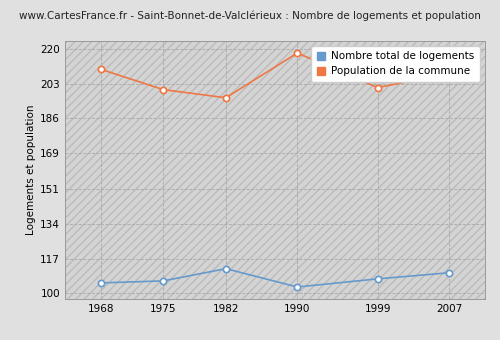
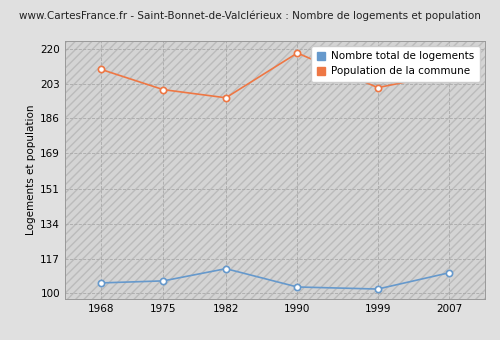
Nombre total de logements/1999: 107 -> 102
